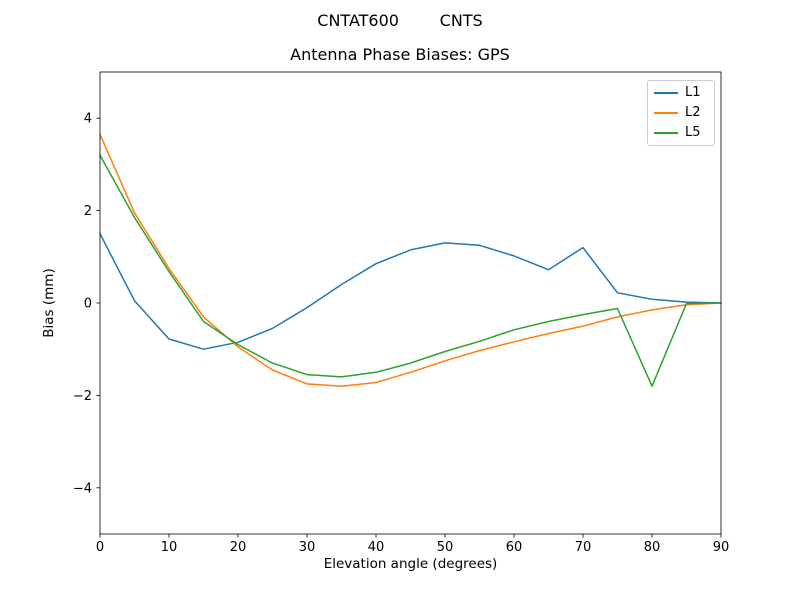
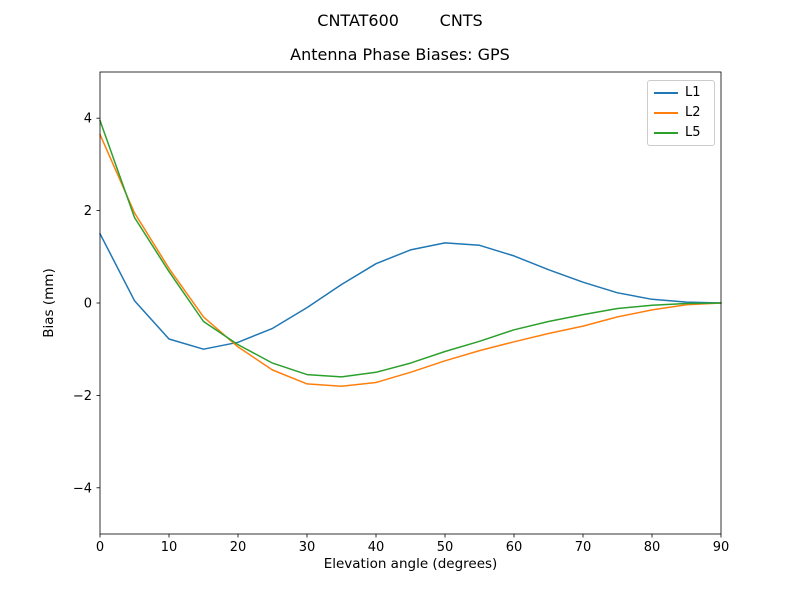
L5/0: 3.2 -> 4.0
L1/70: 1.2 -> 0.5
L5/80: -1.8 -> -0.1
